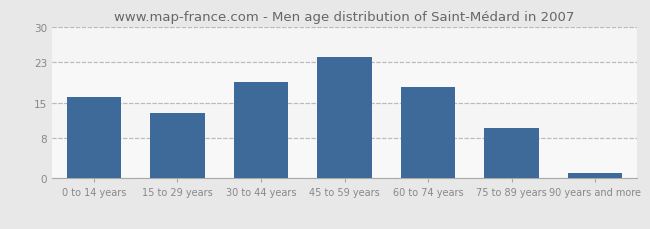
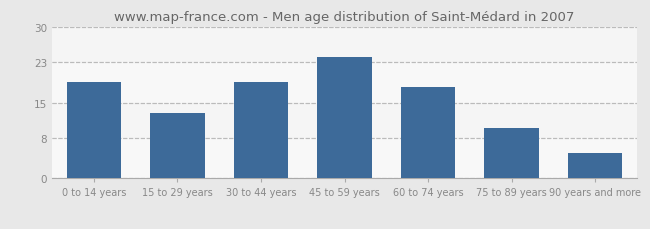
0 to 14 years: 16 -> 19
90 years and more: 1 -> 5
